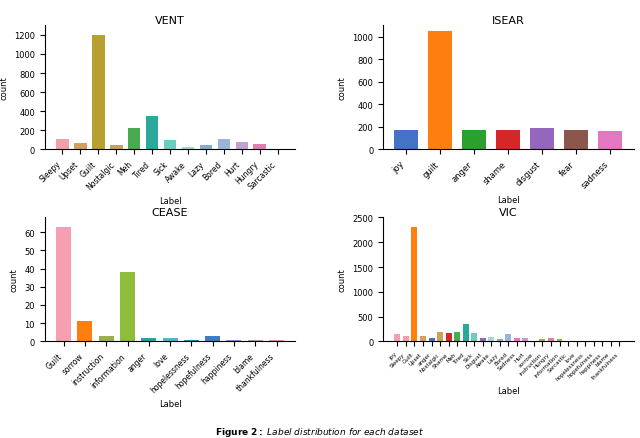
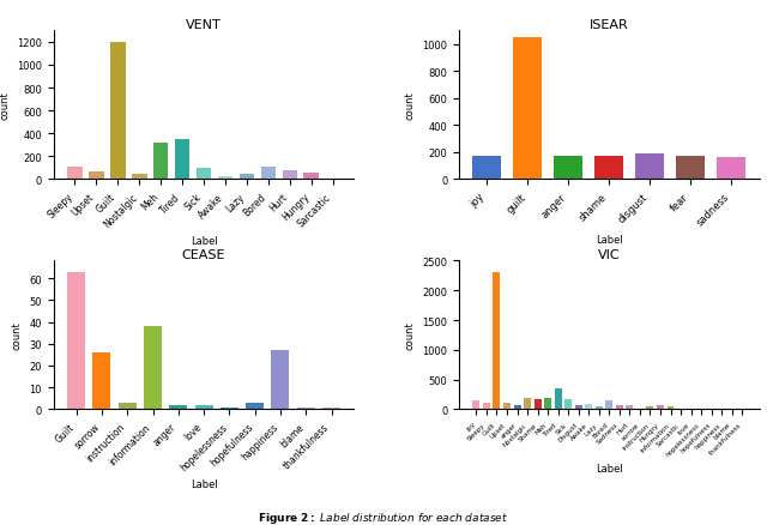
VENT/Meh: 220 -> 320
CEASE/sorrow: 11 -> 26
CEASE/happiness: 1 -> 27
